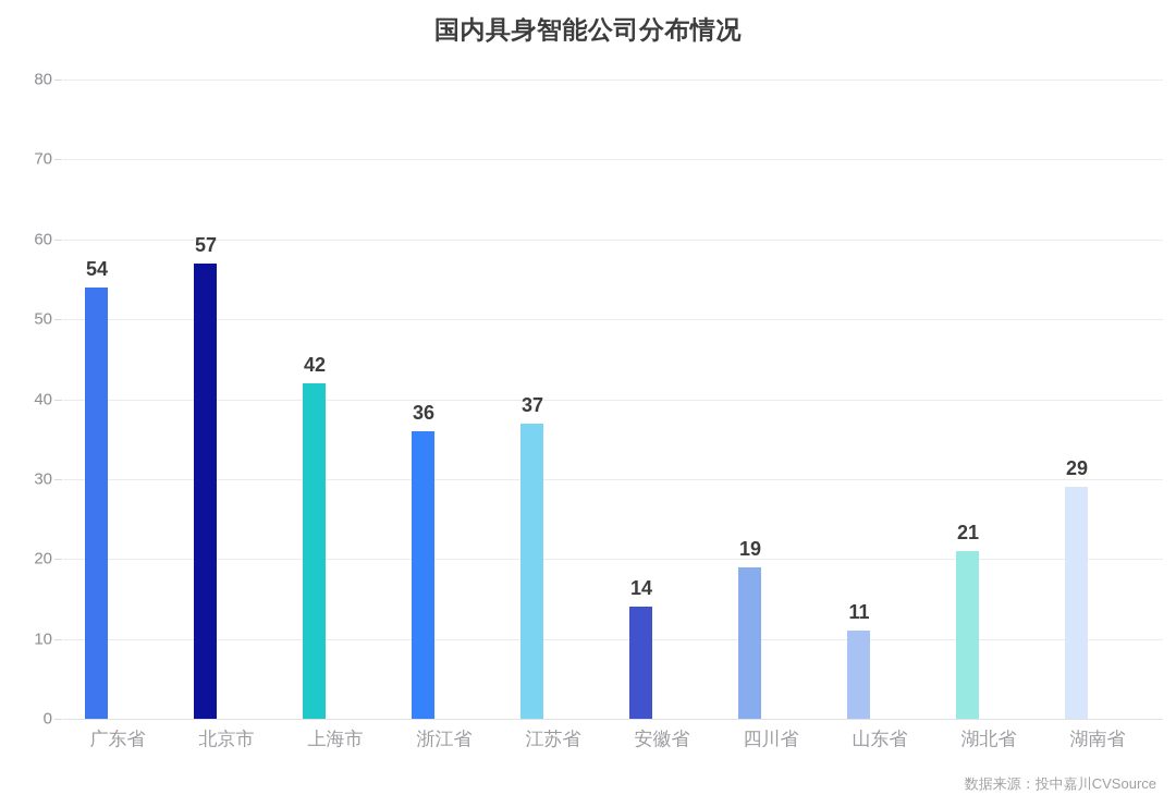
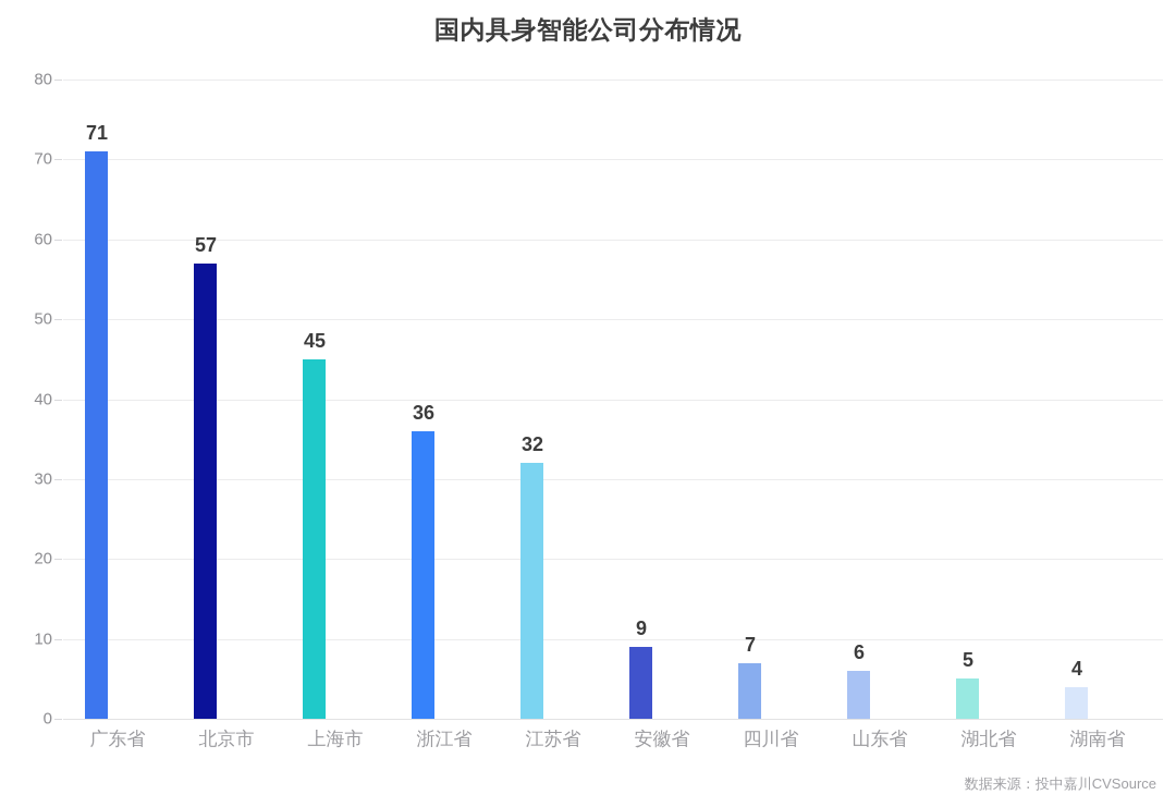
广东省: 54 -> 71
上海市: 42 -> 45
江苏省: 37 -> 32
安徽省: 14 -> 9
四川省: 19 -> 7
山东省: 11 -> 6
湖北省: 21 -> 5
湖南省: 29 -> 4
